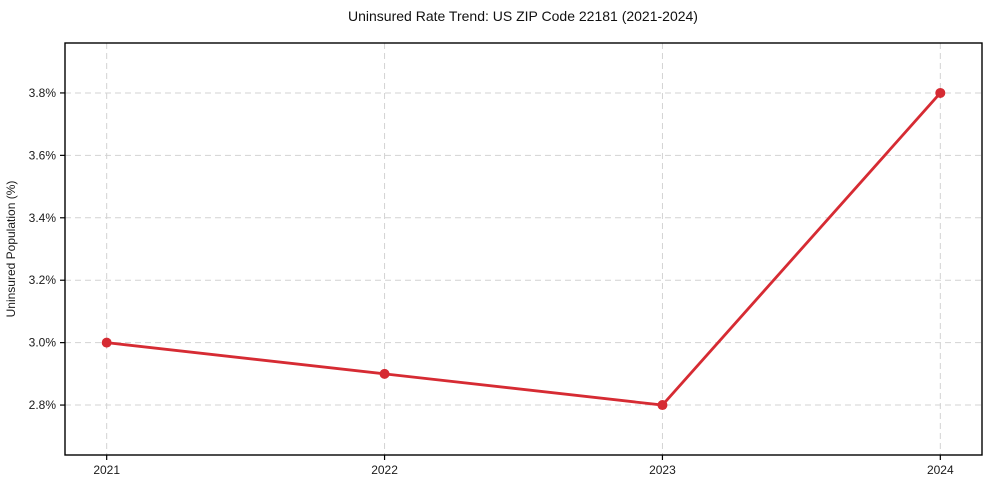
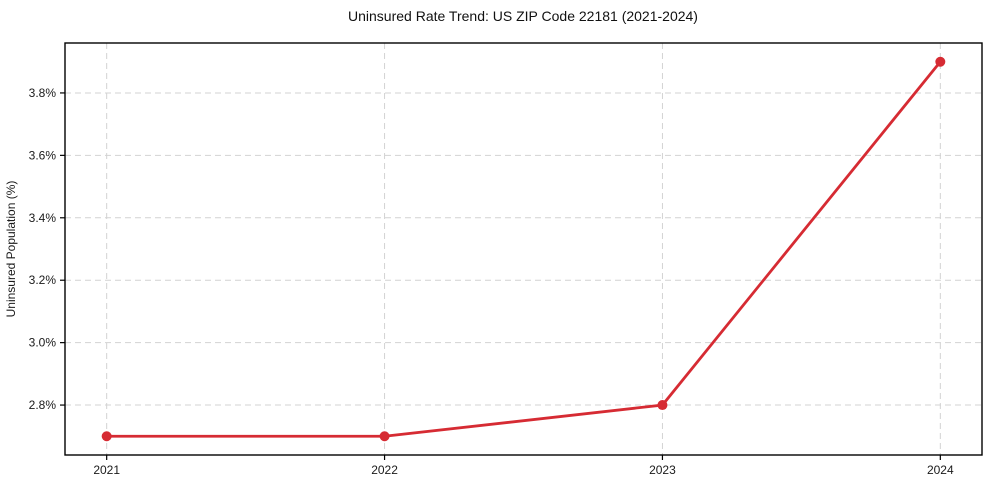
2021: 3.0% -> 2.7%
2022: 2.9% -> 2.7%
2024: 3.8% -> 3.9%
